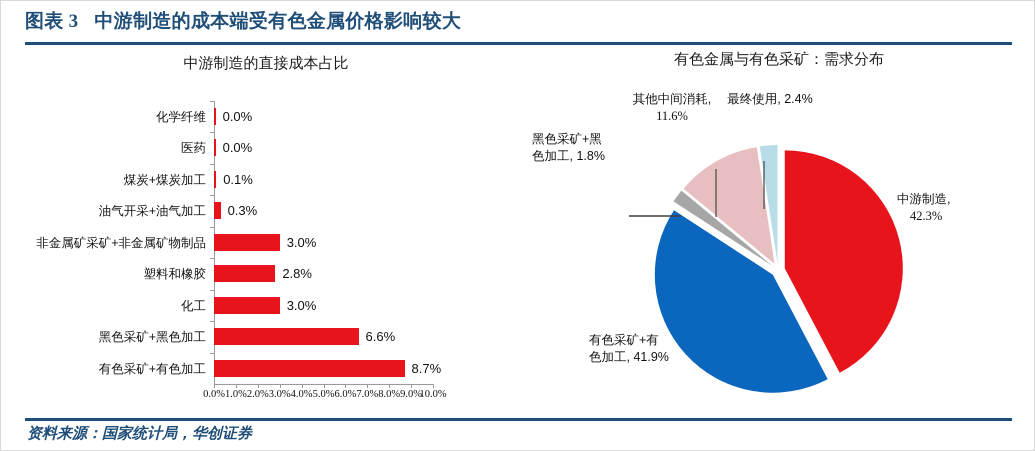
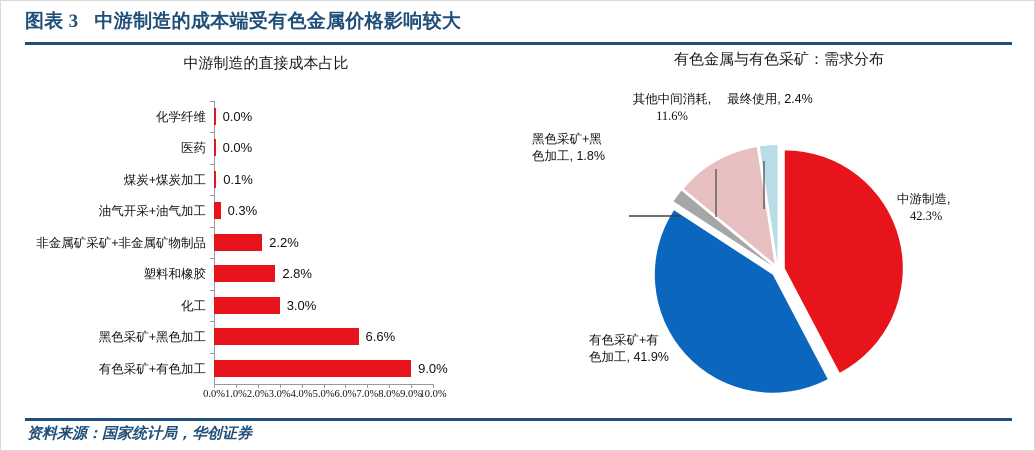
中游制造的直接成本占比/非金属矿采矿+非金属矿物制品: 3.0% -> 2.2%
中游制造的直接成本占比/有色采矿+有色加工: 8.7% -> 9.0%
